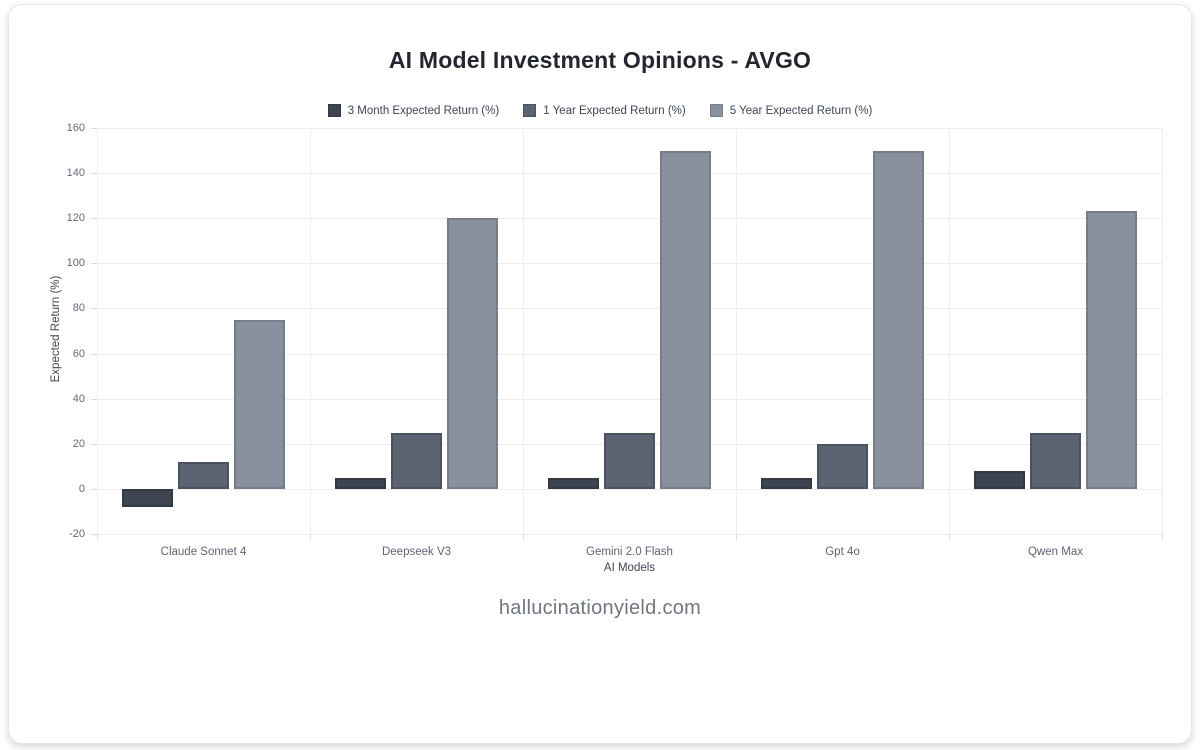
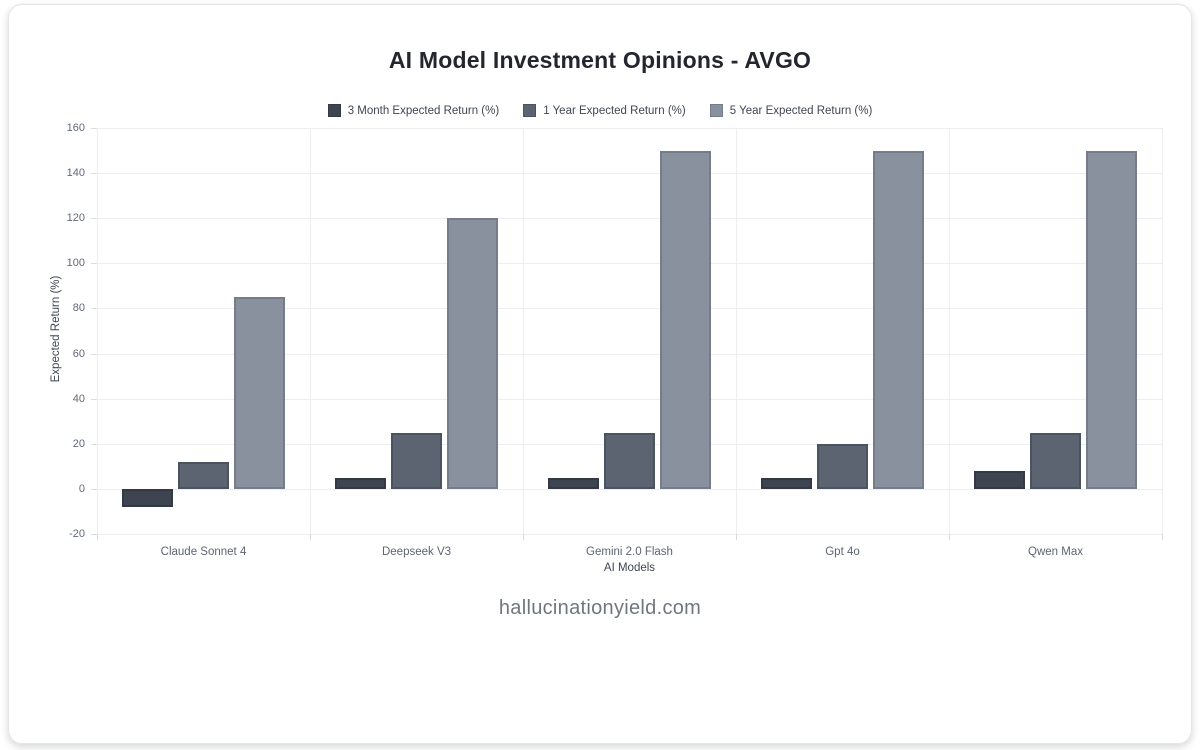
5 Year Expected Return (%)/Claude Sonnet 4: 75 -> 85
5 Year Expected Return (%)/Qwen Max: 123 -> 150
